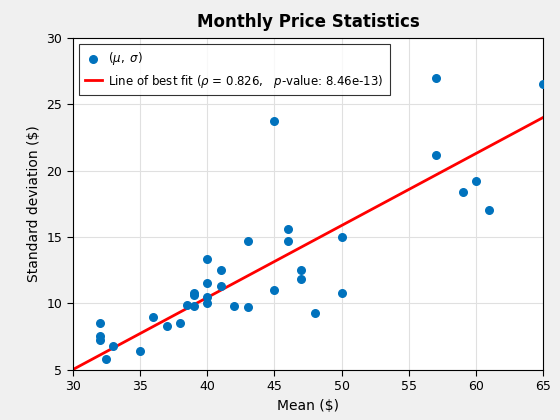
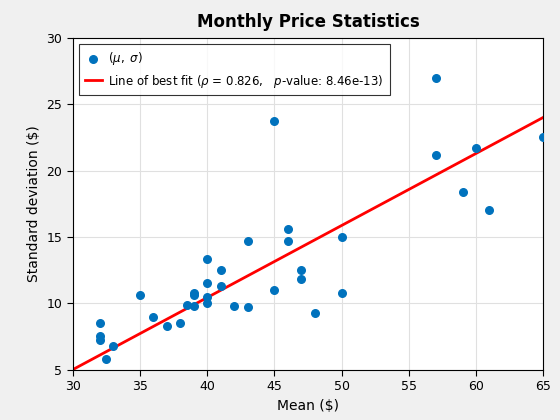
35: 6.4 -> 10.6
60: 19.2 -> 21.7
65: 26.5 -> 22.5
